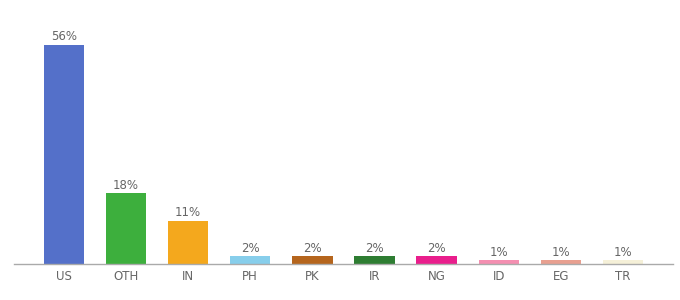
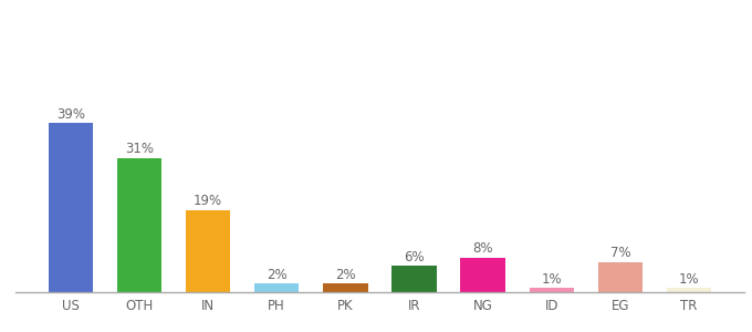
US: 56% -> 39%
OTH: 18% -> 31%
IN: 11% -> 19%
IR: 2% -> 6%
NG: 2% -> 8%
EG: 1% -> 7%
